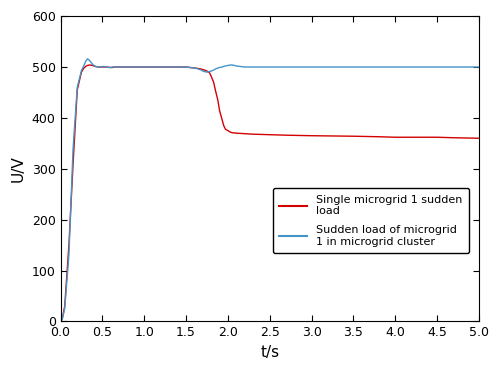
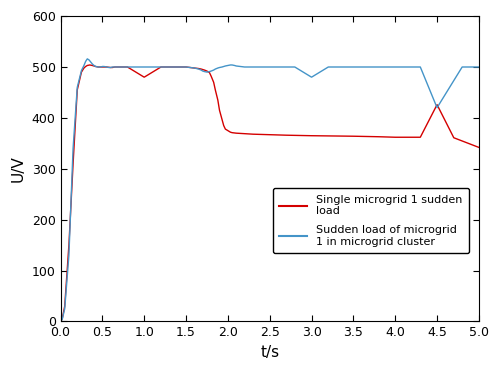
Single microgrid 1 sudden load/1.0: 500 -> 480
Sudden load of microgrid 1 in microgrid cluster/3.0: 500 -> 480
Single microgrid 1 sudden load/4.5: 362 -> 426
Sudden load of microgrid 1 in microgrid cluster/4.5: 500 -> 420
Single microgrid 1 sudden load/5.0: 360 -> 342
